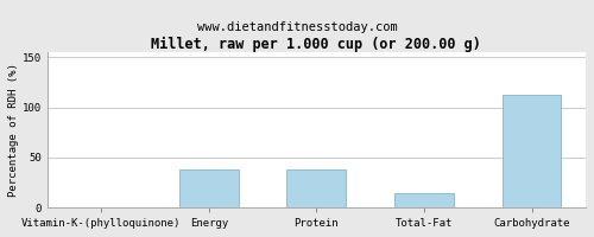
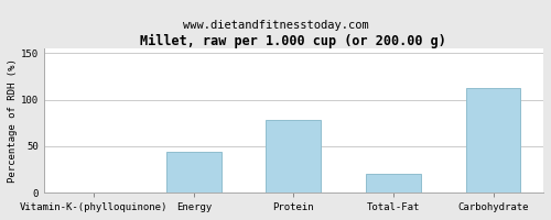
Energy: 38 -> 44
Protein: 38 -> 78
Total-Fat: 14 -> 20
